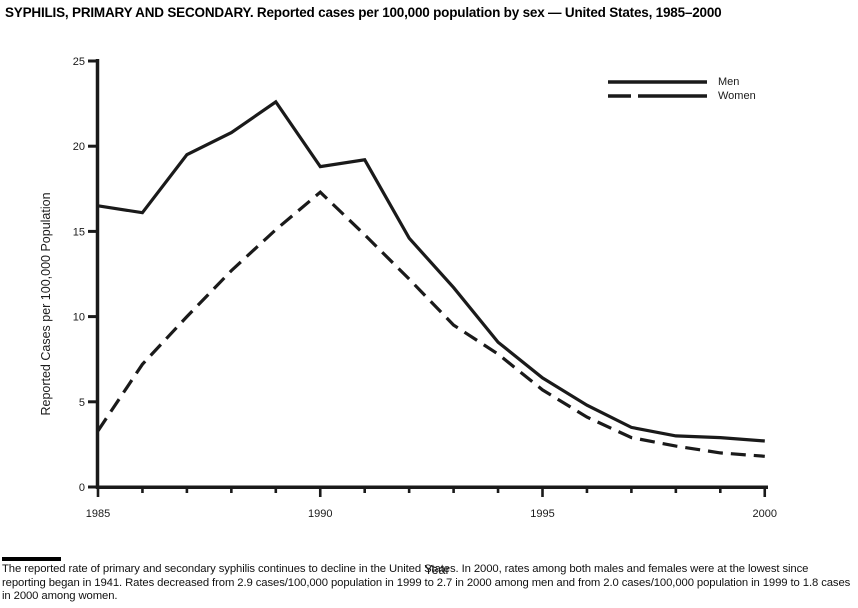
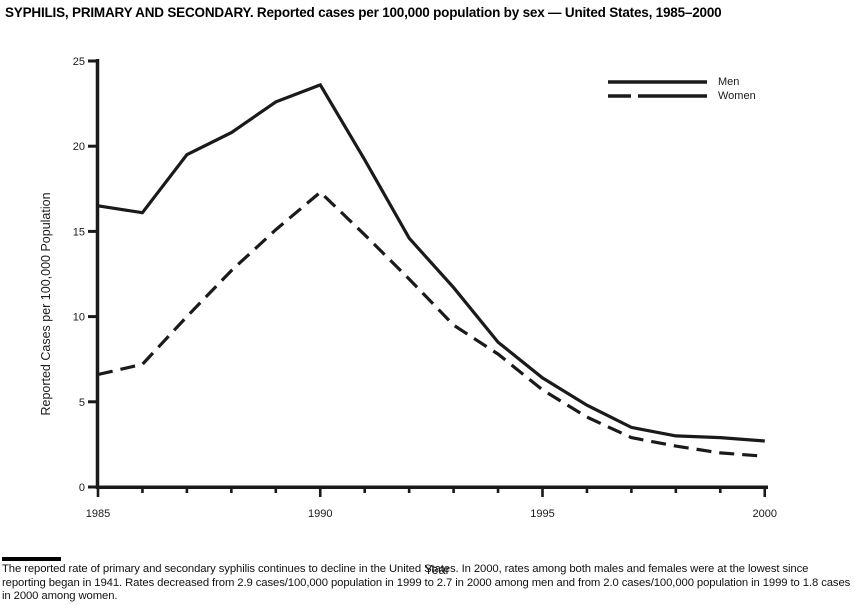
Women/1985: 3.3 -> 6.6
Men/1990: 18.8 -> 23.6
